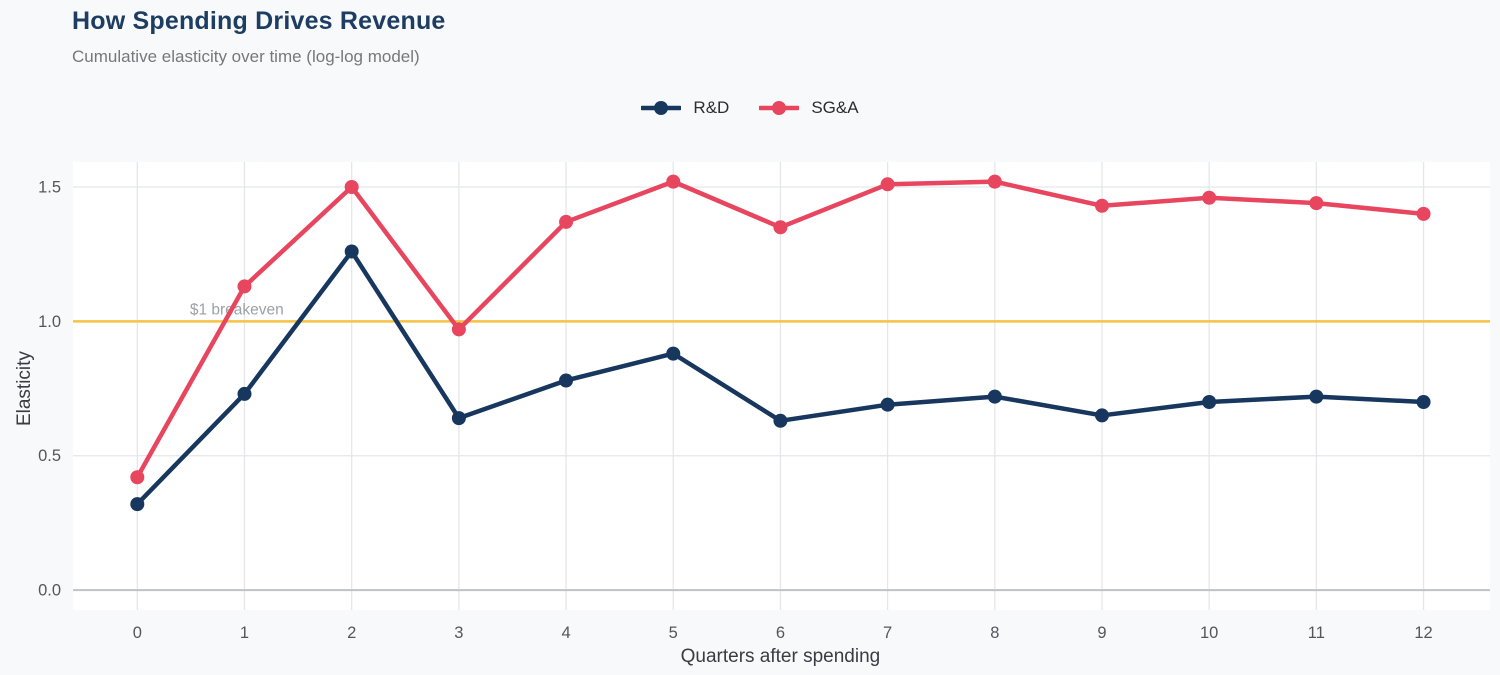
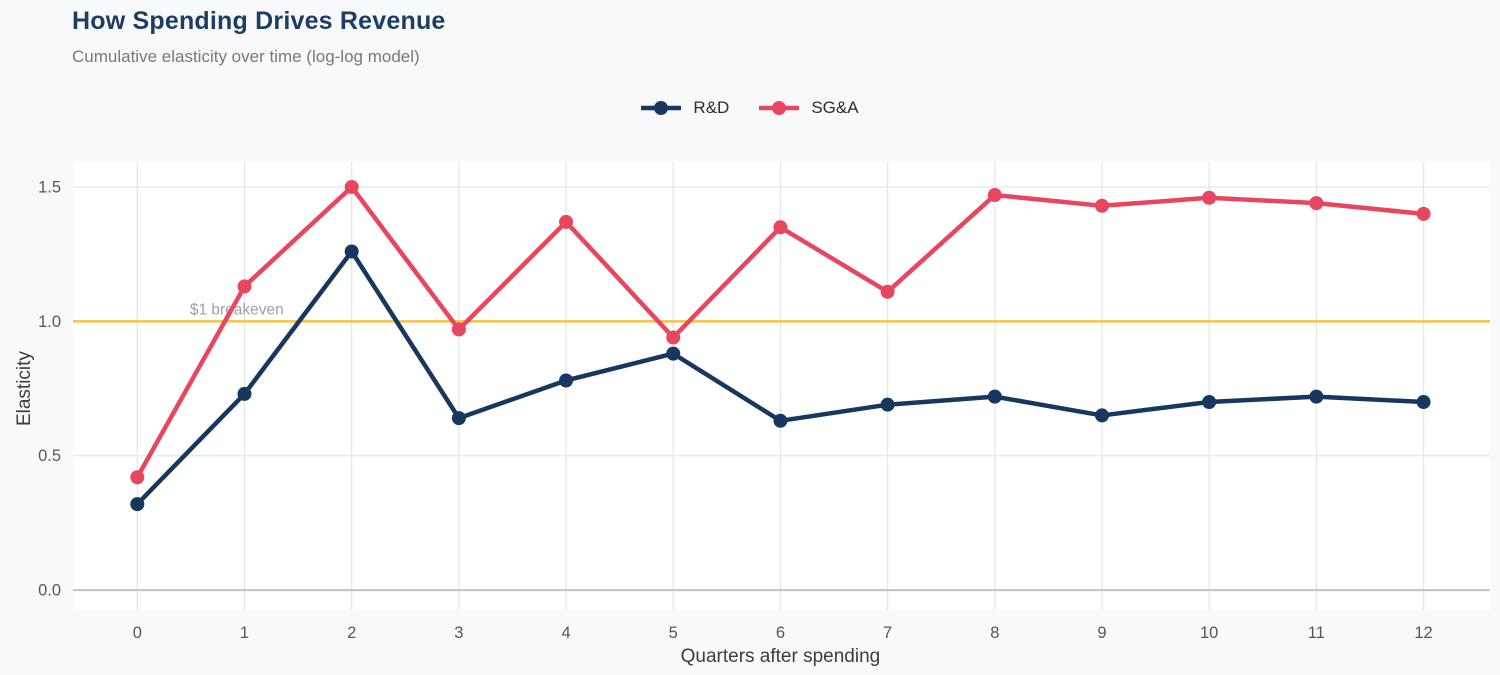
SG&A/5: 1.52 -> 0.94
SG&A/7: 1.51 -> 1.11
SG&A/8: 1.52 -> 1.47
